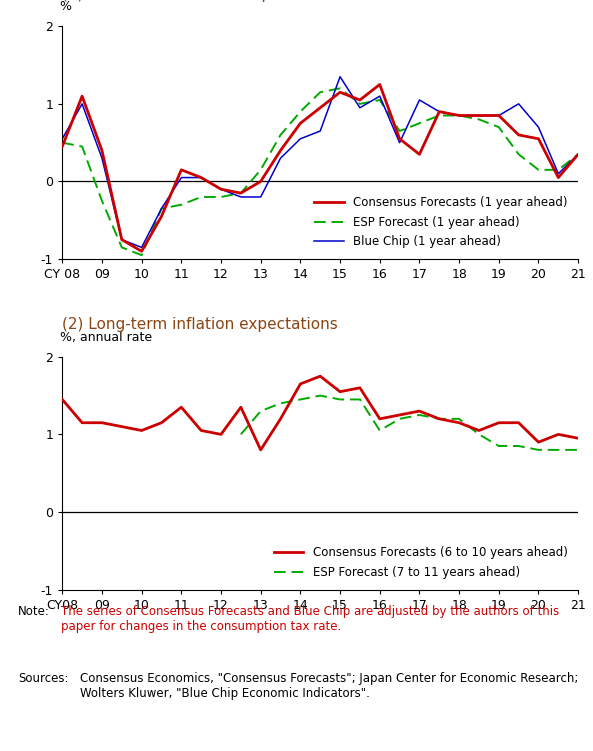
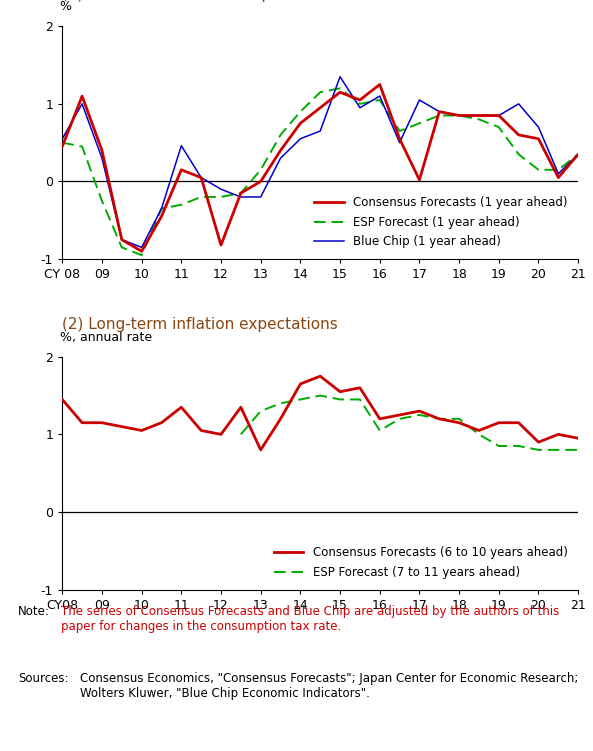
Blue Chip (1 year ahead)/11: 0.05 -> 0.46
Consensus Forecasts (1 year ahead)/12: -0.10 -> -0.82
Consensus Forecasts (1 year ahead)/17: 0.35 -> 0.02
